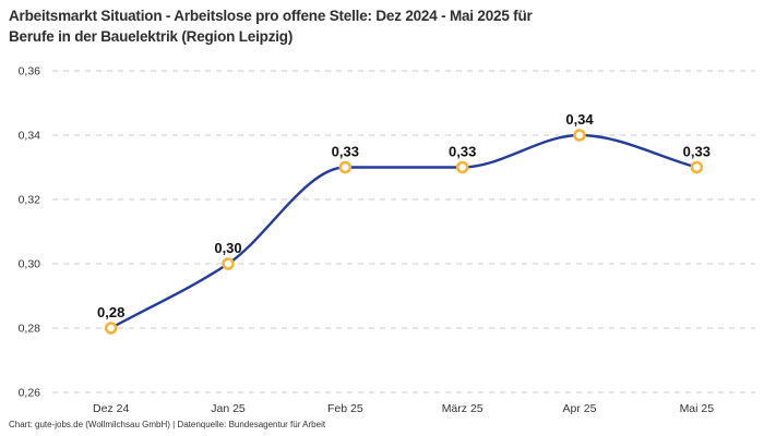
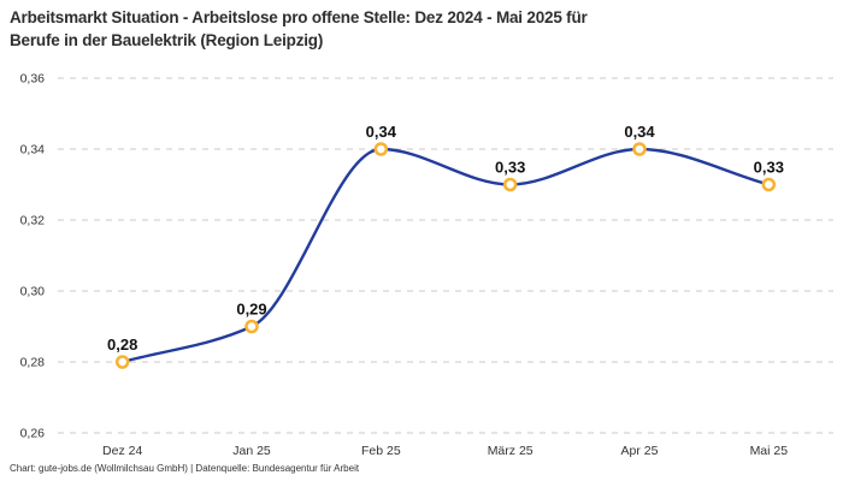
Jan 25: 0,30 -> 0,29
Feb 25: 0,33 -> 0,34
